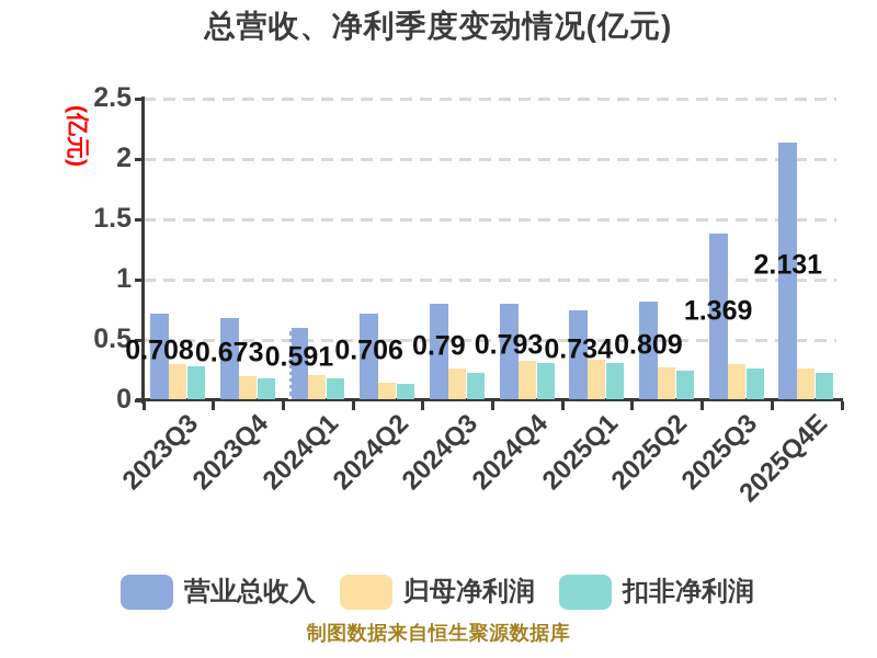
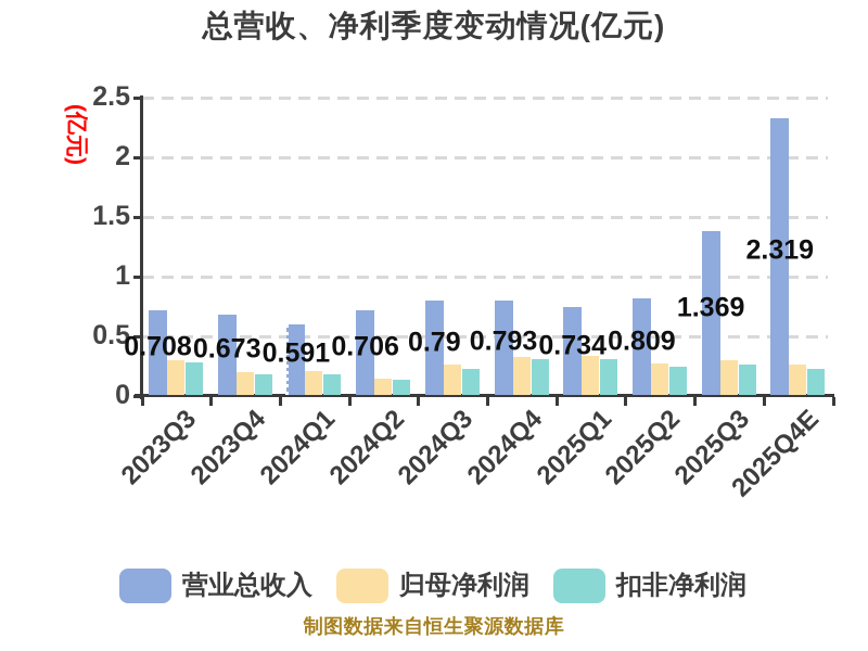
营业总收入/2025Q4E: 2.131 -> 2.319
